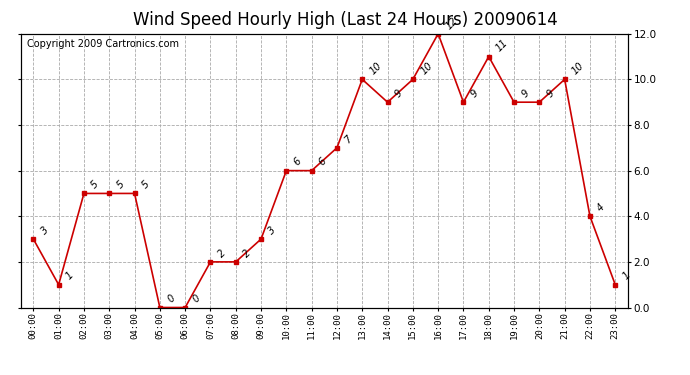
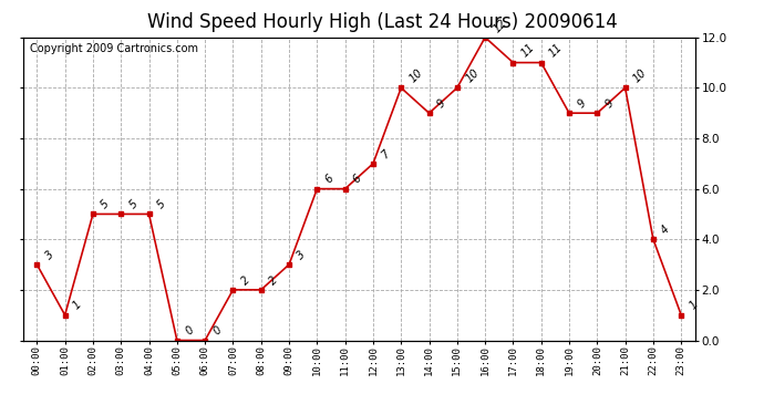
17:00: 9 -> 11
